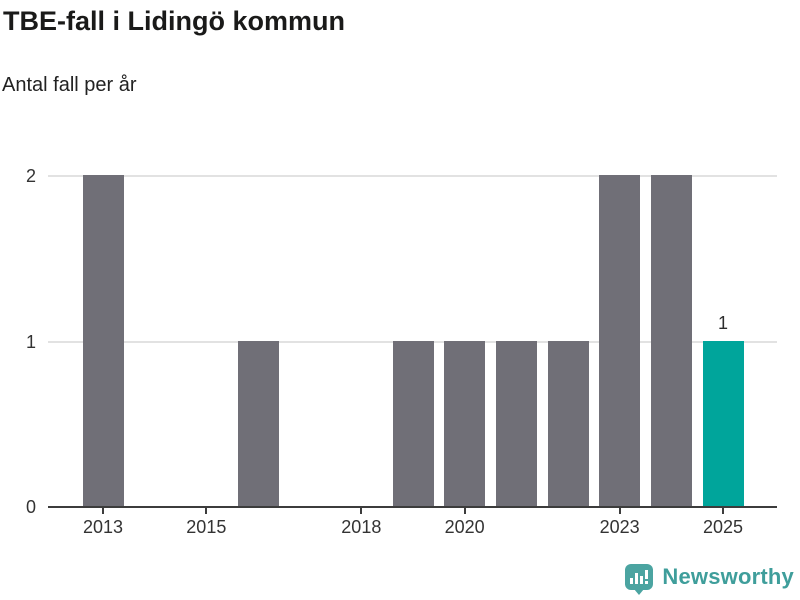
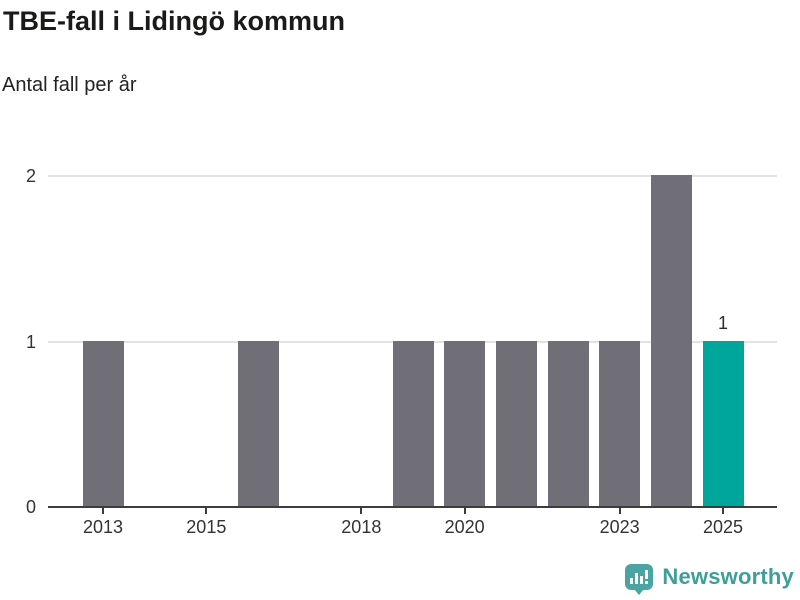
2013: 2 -> 1
2023: 2 -> 1
